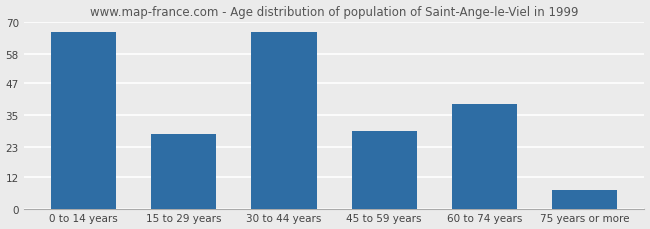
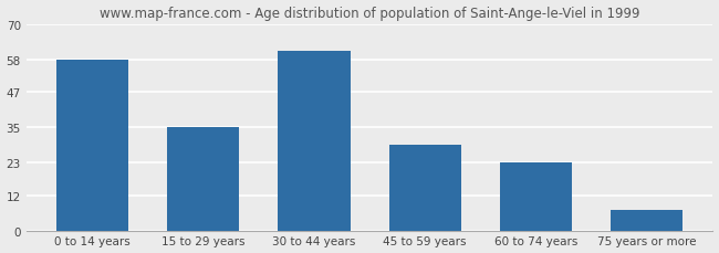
0 to 14 years: 66 -> 58
15 to 29 years: 28 -> 35
30 to 44 years: 66 -> 61
60 to 74 years: 39 -> 23
